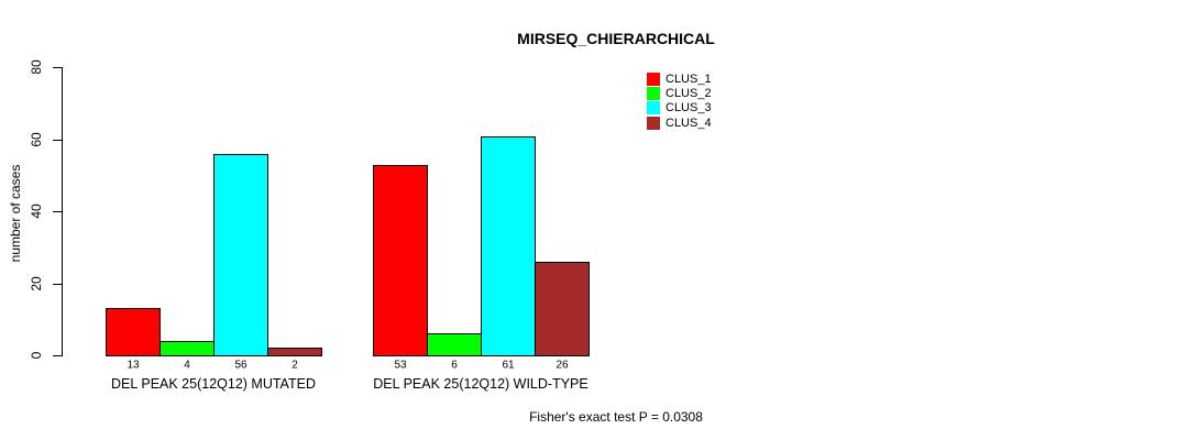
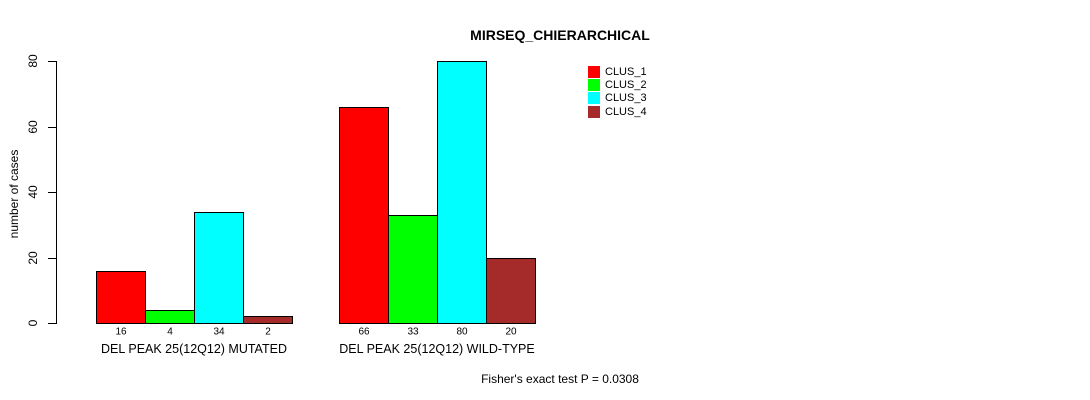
CLUS_1/DEL PEAK 25(12Q12) MUTATED: 13 -> 16
CLUS_3/DEL PEAK 25(12Q12) MUTATED: 56 -> 34
CLUS_1/DEL PEAK 25(12Q12) WILD-TYPE: 53 -> 66
CLUS_2/DEL PEAK 25(12Q12) WILD-TYPE: 6 -> 33
CLUS_3/DEL PEAK 25(12Q12) WILD-TYPE: 61 -> 80
CLUS_4/DEL PEAK 25(12Q12) WILD-TYPE: 26 -> 20
